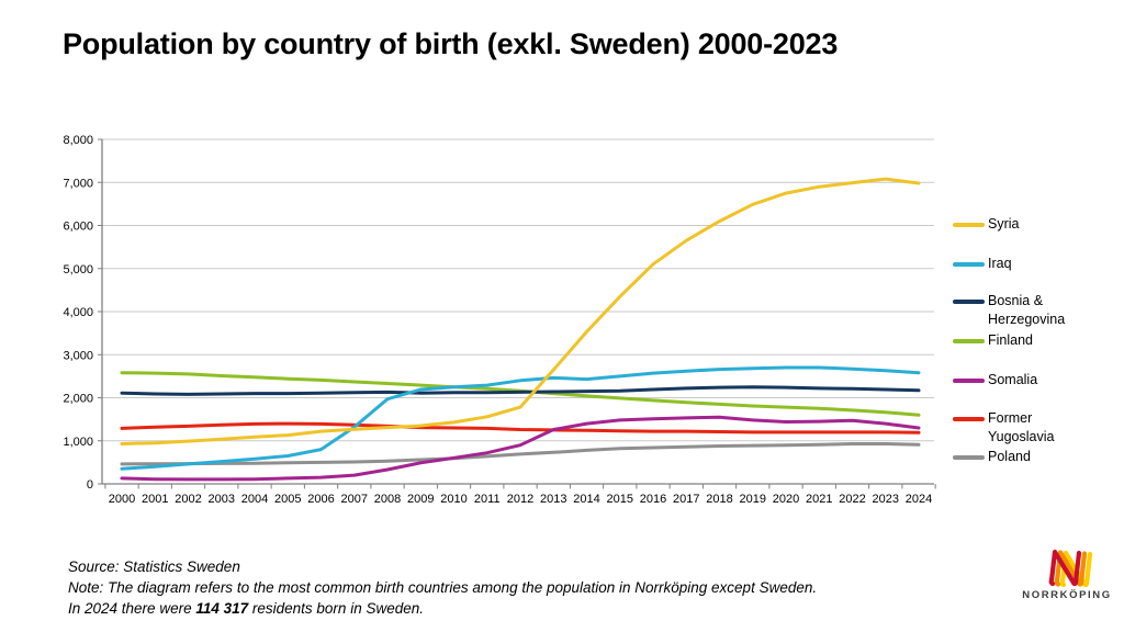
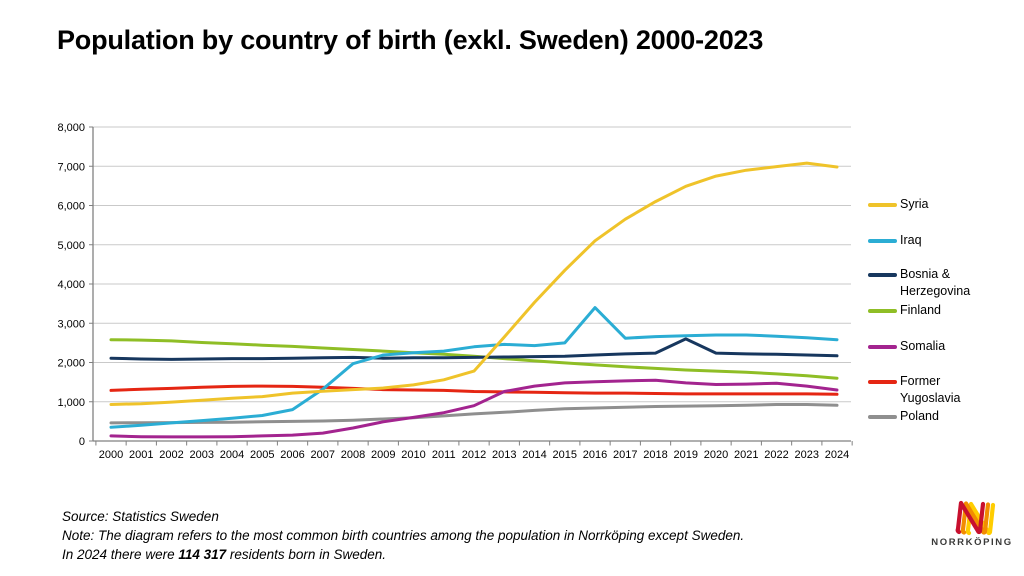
Iraq/2016: 2600 -> 3400
Bosnia & Herzegovina/2019: 2200 -> 2600
